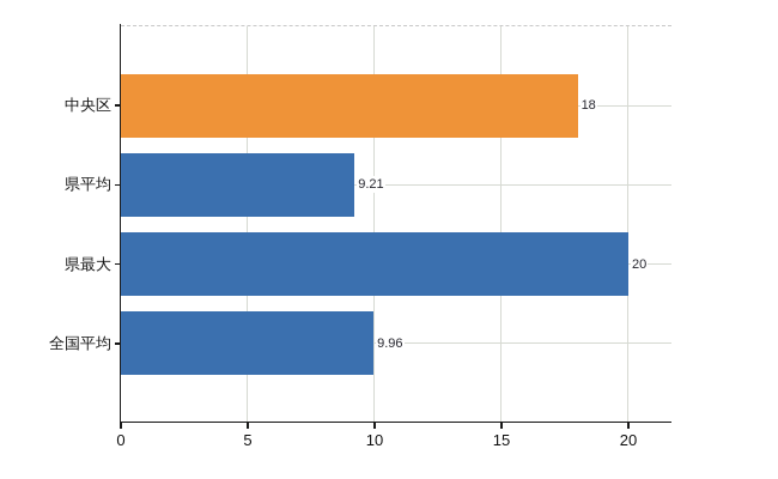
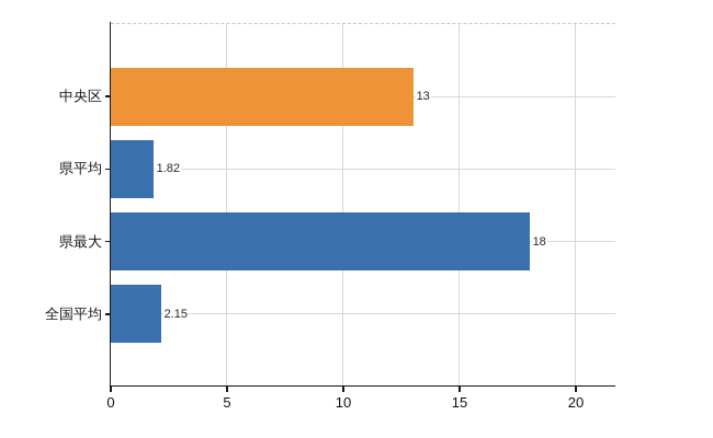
中央区: 18 -> 13
県平均: 9.21 -> 1.82
県最大: 20 -> 18
全国平均: 9.96 -> 2.15
